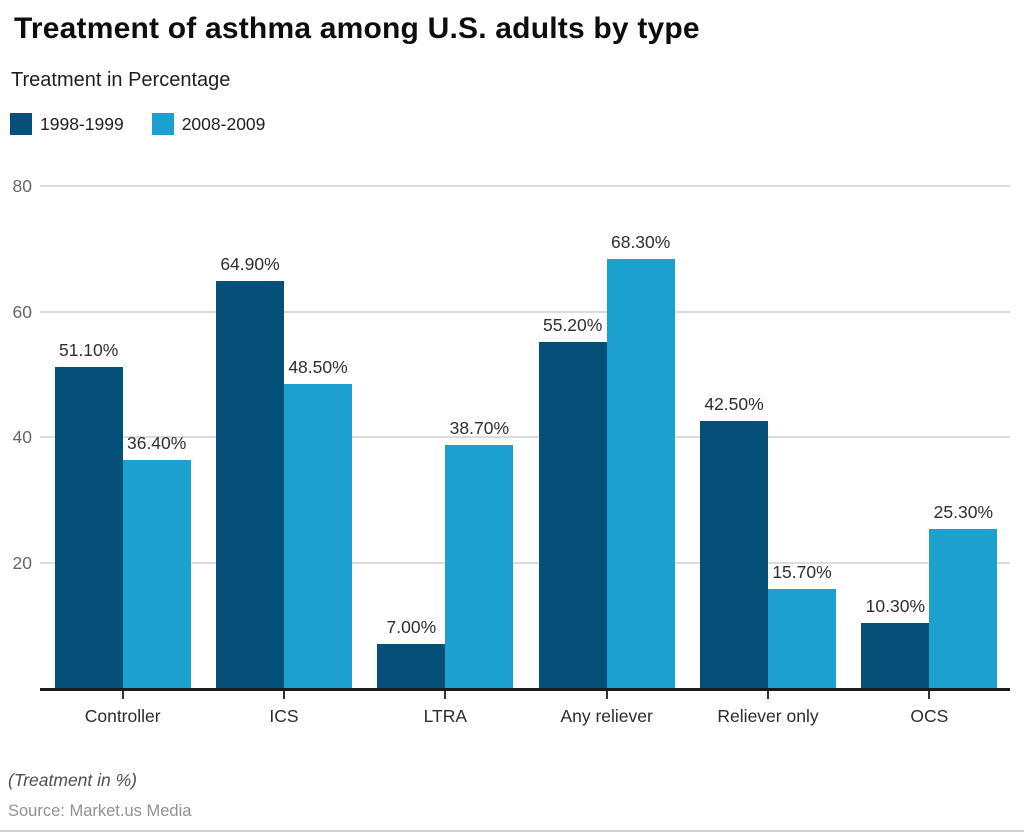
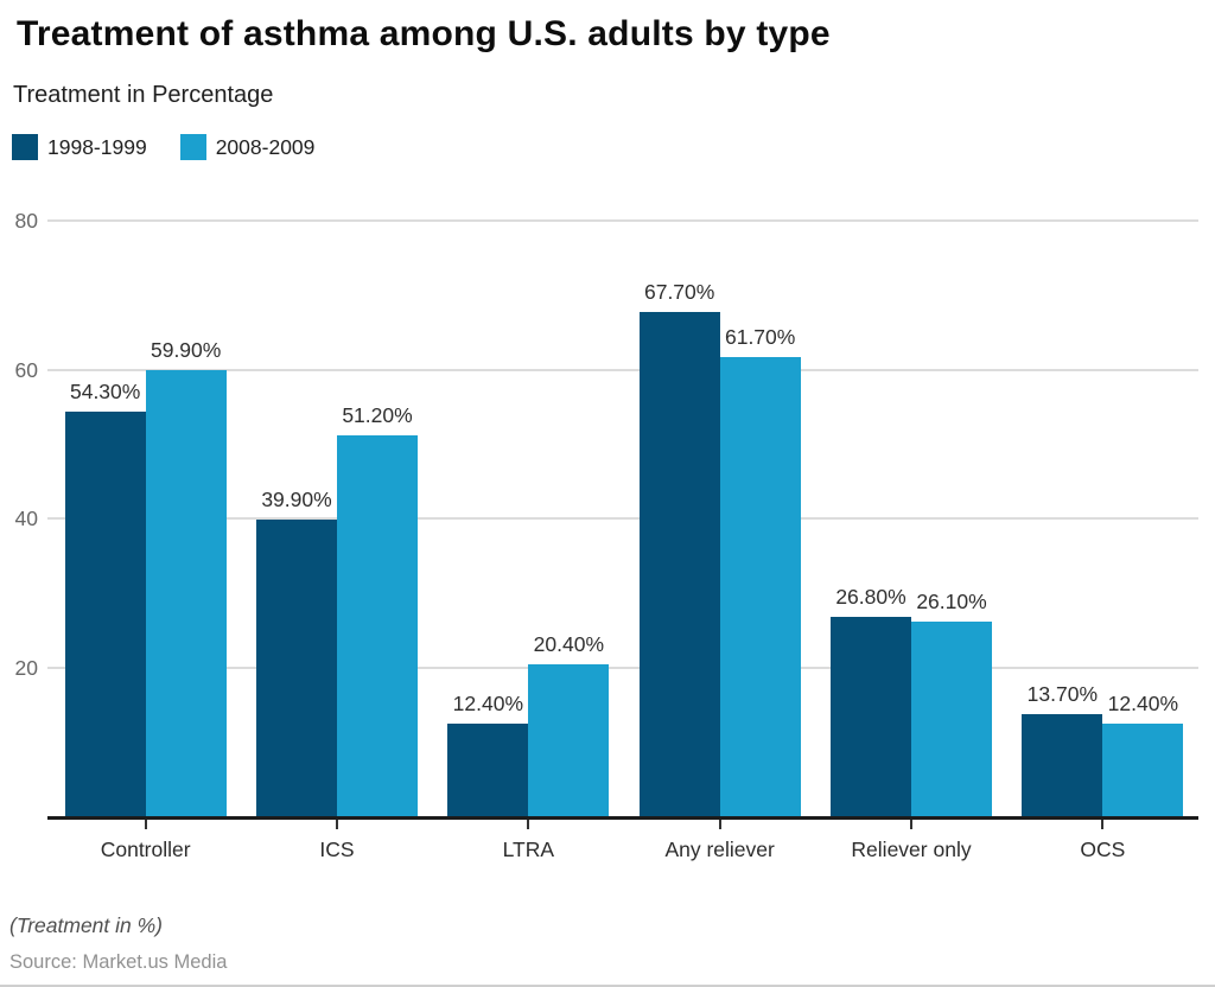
1998-1999/Controller: 51.10% -> 54.30%
2008-2009/Controller: 36.40% -> 59.90%
1998-1999/ICS: 64.90% -> 39.90%
2008-2009/ICS: 48.50% -> 51.20%
1998-1999/LTRA: 7.00% -> 12.40%
2008-2009/LTRA: 38.70% -> 20.40%
1998-1999/Any reliever: 55.20% -> 67.70%
2008-2009/Any reliever: 68.30% -> 61.70%
1998-1999/Reliever only: 42.50% -> 26.80%
2008-2009/Reliever only: 15.70% -> 26.10%
1998-1999/OCS: 10.30% -> 13.70%
2008-2009/OCS: 25.30% -> 12.40%
